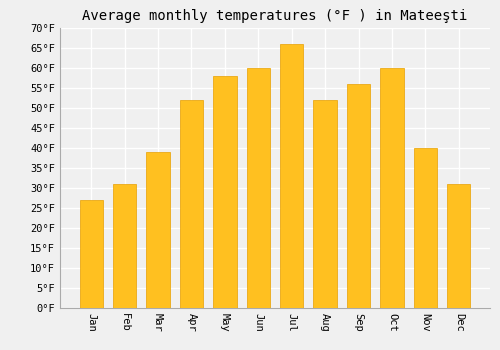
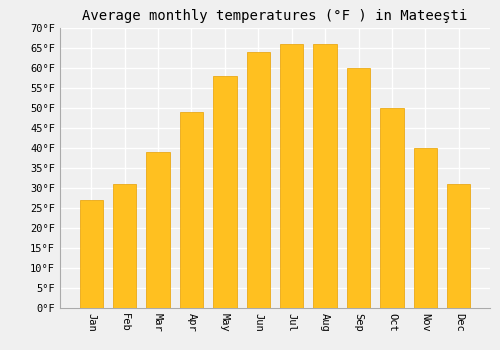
Apr: 52°F -> 49°F
Jun: 60°F -> 64°F
Aug: 52°F -> 66°F
Sep: 56°F -> 60°F
Oct: 60°F -> 50°F
